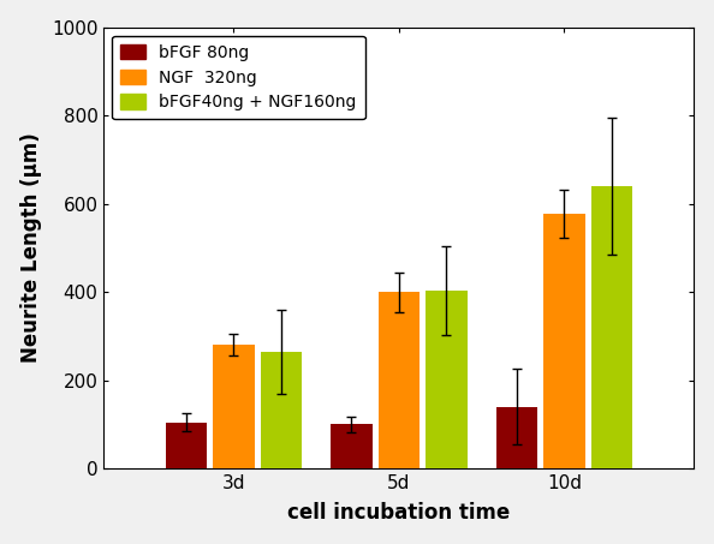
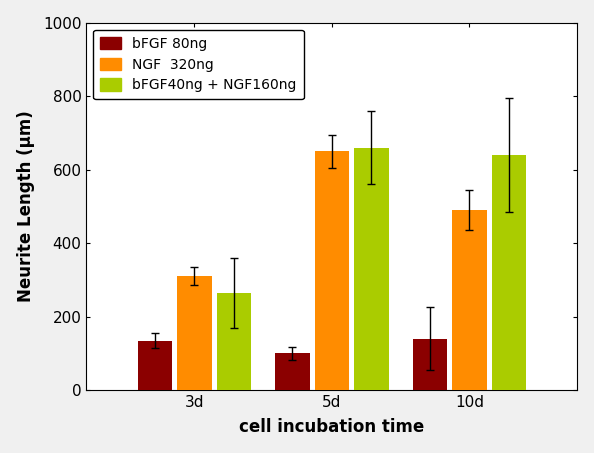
bFGF 80ng/3d: 105 -> 135
NGF 320ng/3d: 280 -> 310
NGF 320ng/5d: 400 -> 650
bFGF40ng + NGF160ng/5d: 403 -> 660
NGF 320ng/10d: 578 -> 490
